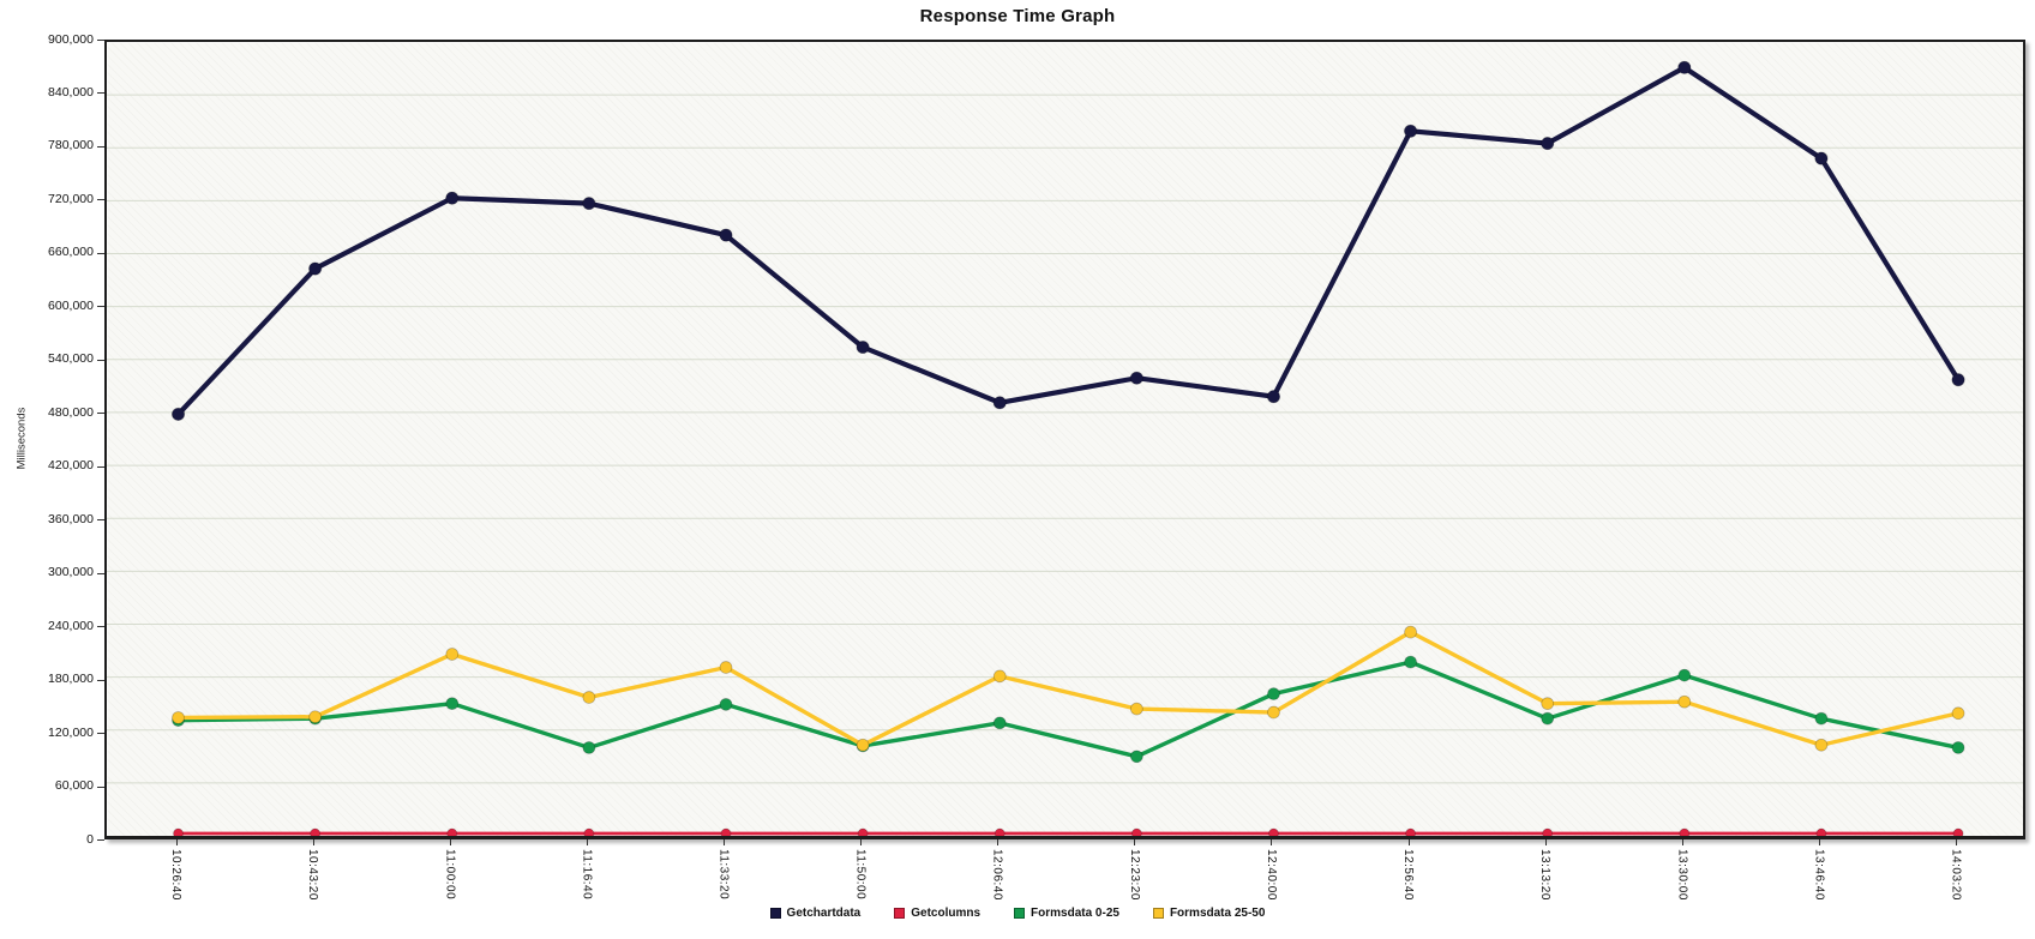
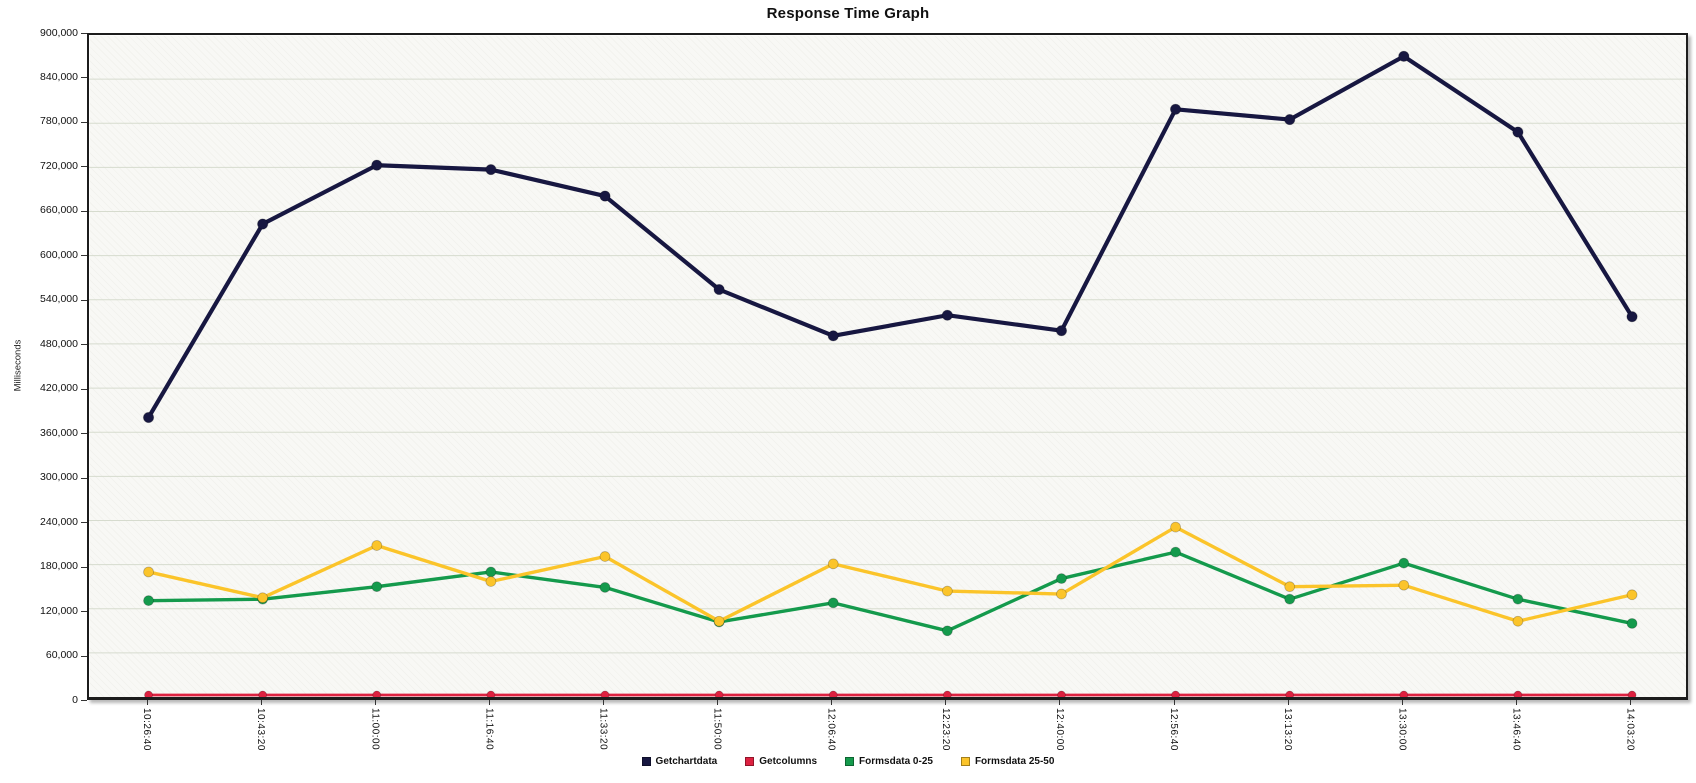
Getchartdata/10:26:40: 480000 -> 380000
Formsdata 25-50/10:26:40: 130000 -> 170000
Formsdata 0-25/11:16:40: 100000 -> 170000
